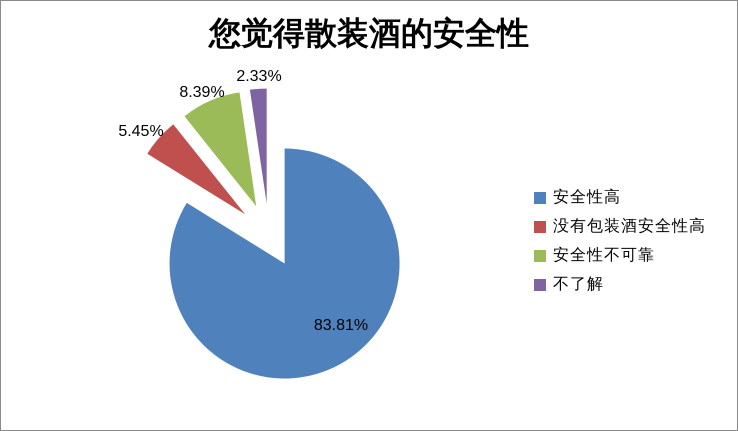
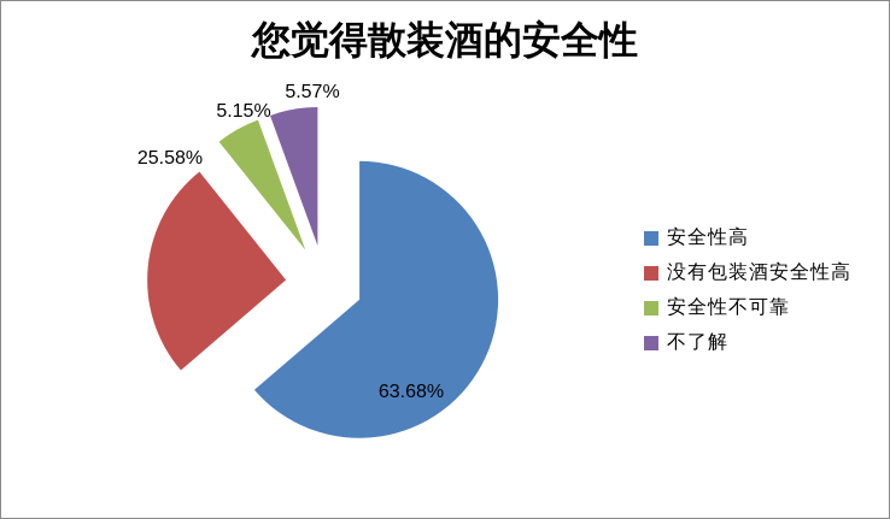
安全性高: 83.81% -> 63.68%
没有包装酒安全性高: 5.45% -> 25.58%
安全性不可靠: 8.39% -> 5.15%
不了解: 2.33% -> 5.57%
